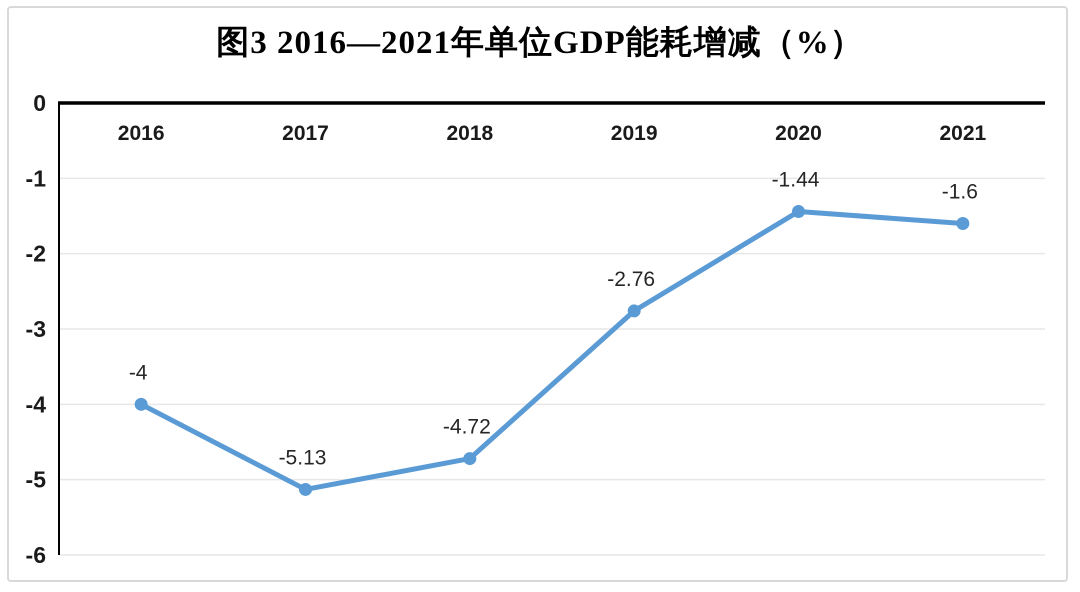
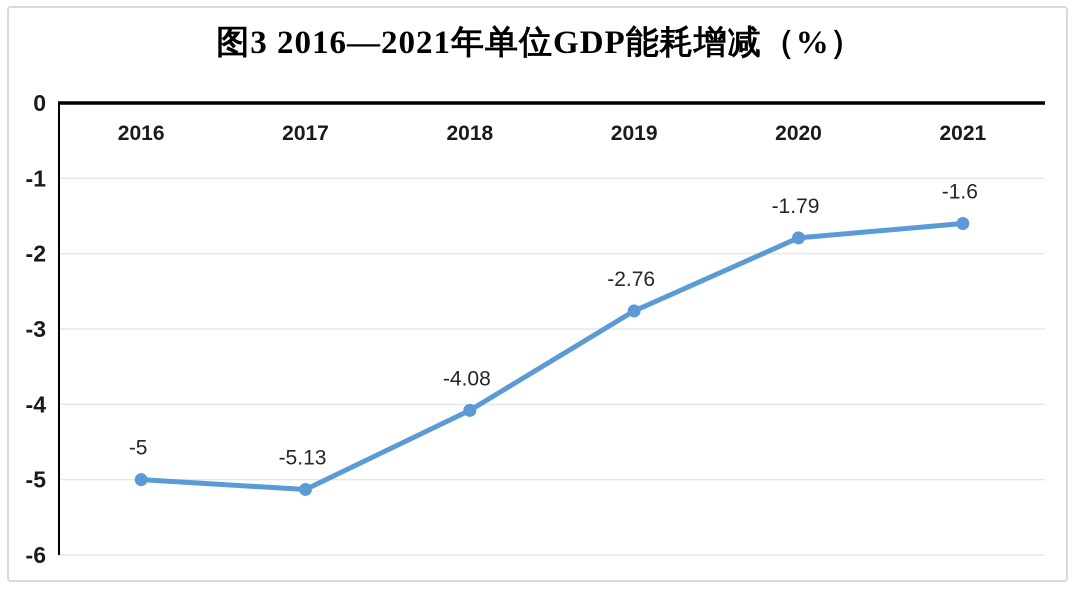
2016: -4 -> -5
2018: -4.72 -> -4.08
2020: -1.44 -> -1.79
